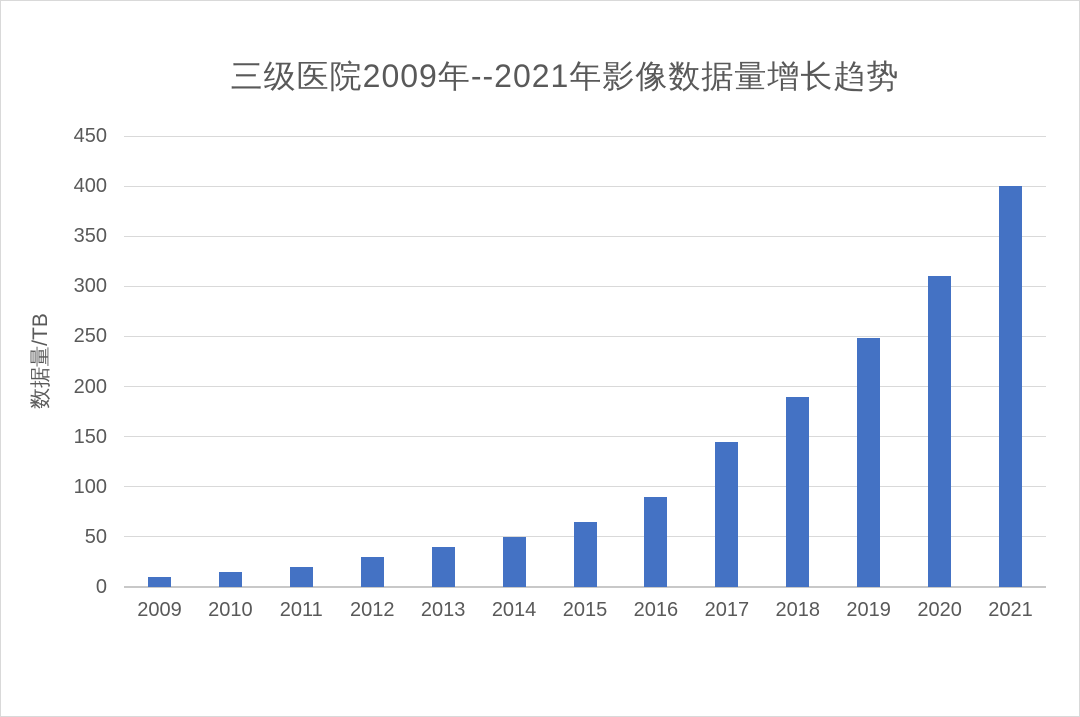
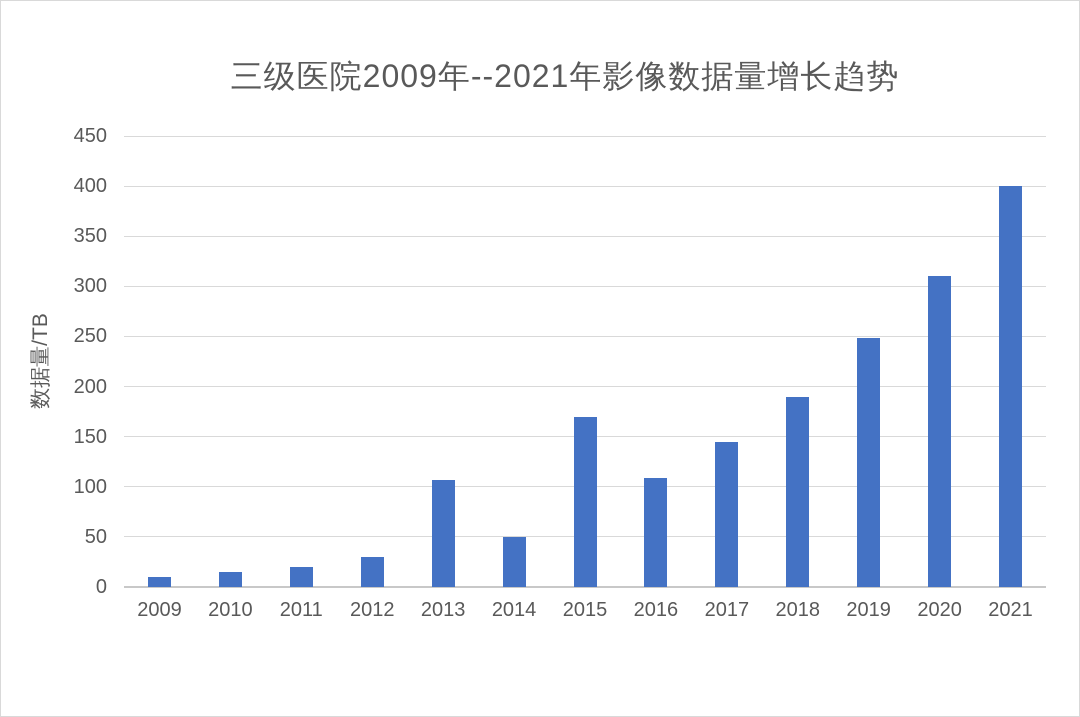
2013: 40 -> 107
2015: 65 -> 170
2016: 90 -> 109
